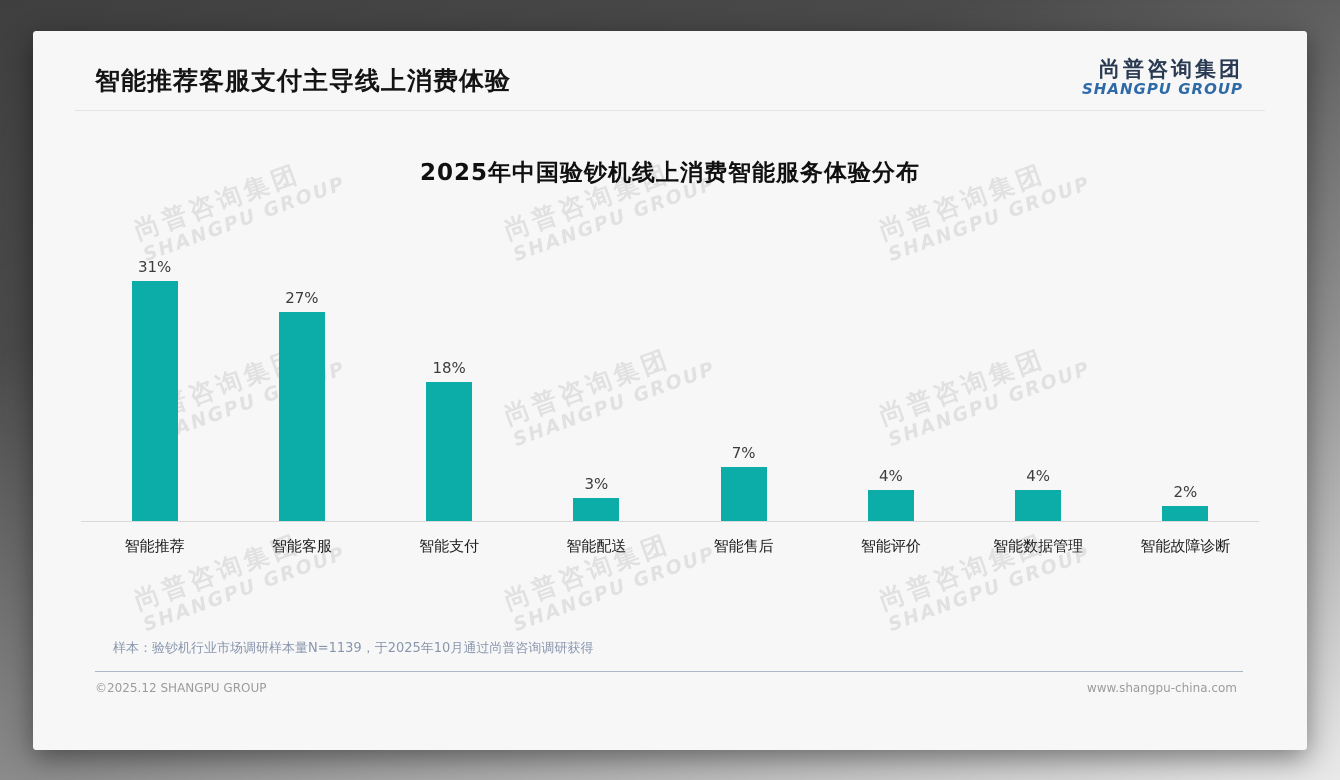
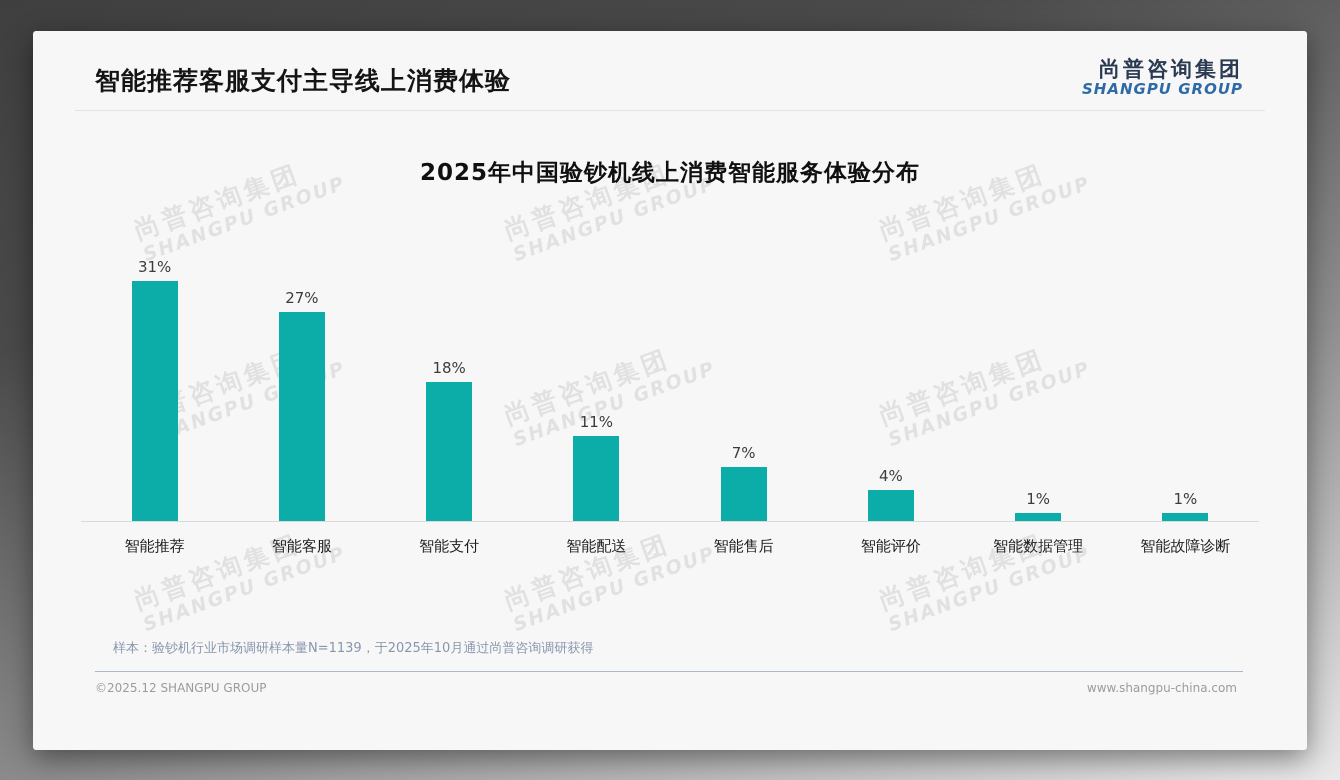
智能配送: 3% -> 11%
智能数据管理: 4% -> 1%
智能故障诊断: 2% -> 1%
